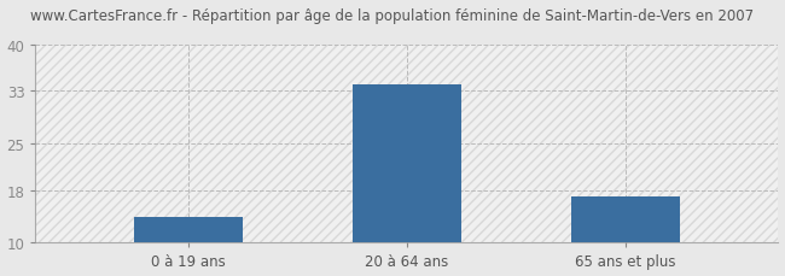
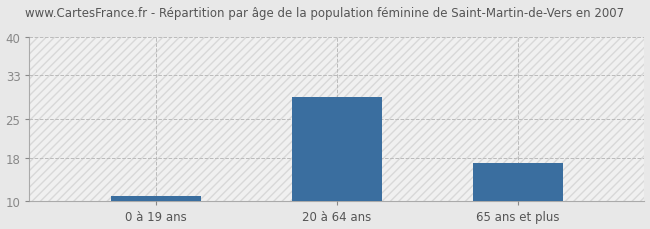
0 à 19 ans: 14 -> 11
20 à 64 ans: 34 -> 29
